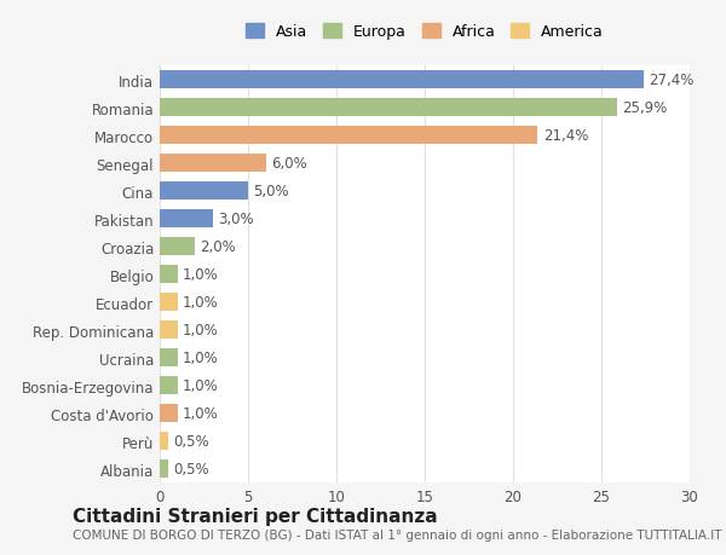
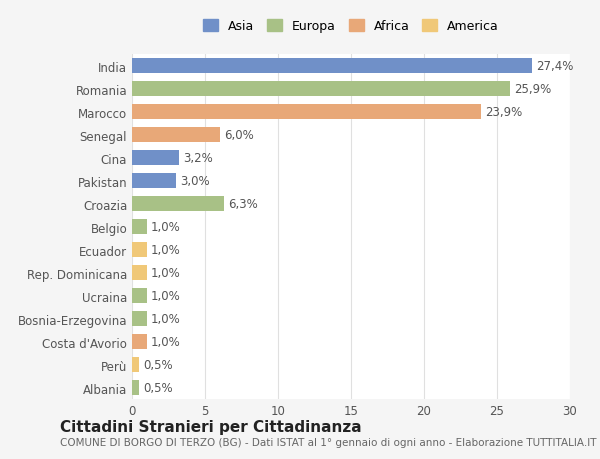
Marocco: 21,4% -> 23,9%
Cina: 5,0% -> 3,2%
Croazia: 2,0% -> 6,3%
